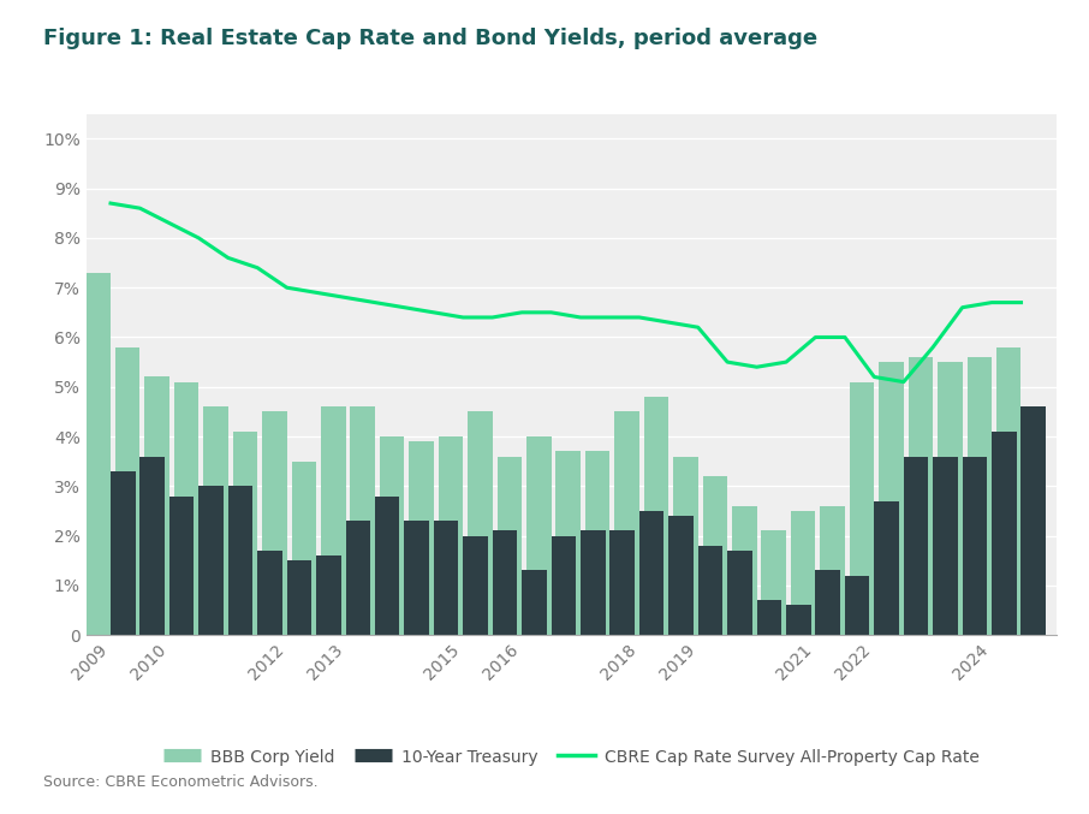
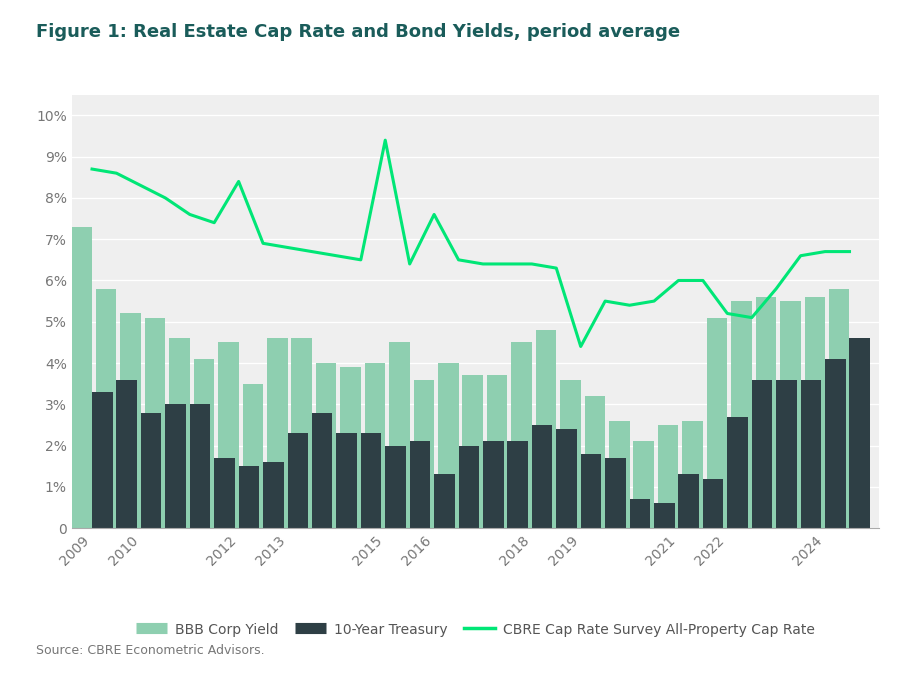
CBRE Cap Rate Survey All-Property Cap Rate/2012: 7.0% -> 8.4%
CBRE Cap Rate Survey All-Property Cap Rate/2015: 6.4% -> 9.4%
CBRE Cap Rate Survey All-Property Cap Rate/2016: 6.5% -> 7.6%
CBRE Cap Rate Survey All-Property Cap Rate/2019: 6.2% -> 4.4%
